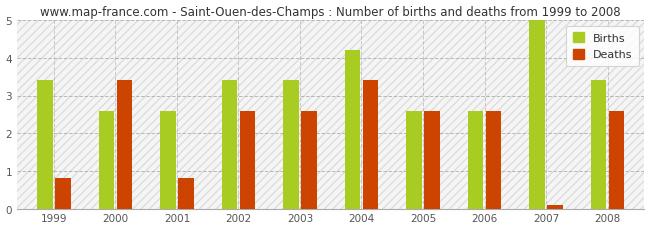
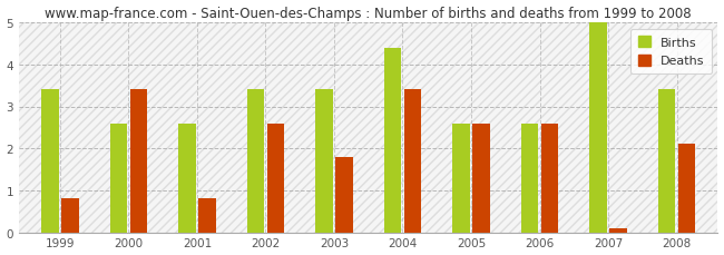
Deaths/2003: 2.6 -> 1.8
Births/2004: 4.2 -> 4.4
Deaths/2008: 2.6 -> 2.1
